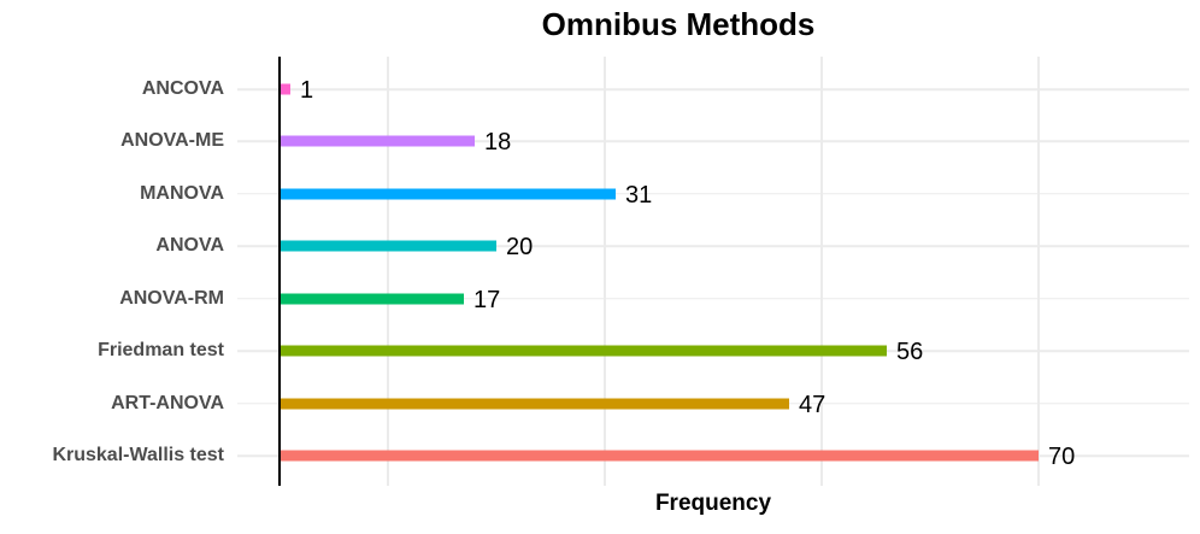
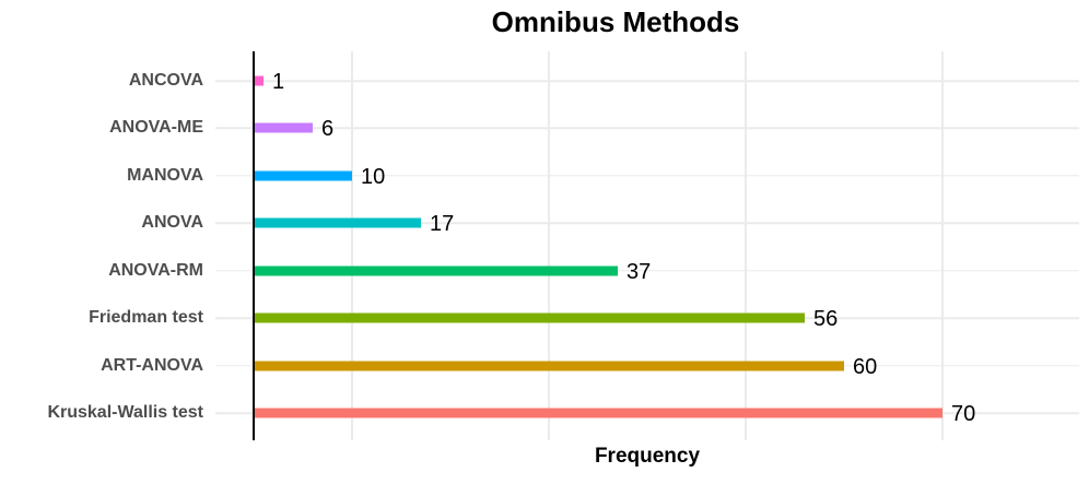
ANOVA-ME: 18 -> 6
MANOVA: 31 -> 10
ANOVA: 20 -> 17
ANOVA-RM: 17 -> 37
ART-ANOVA: 47 -> 60
